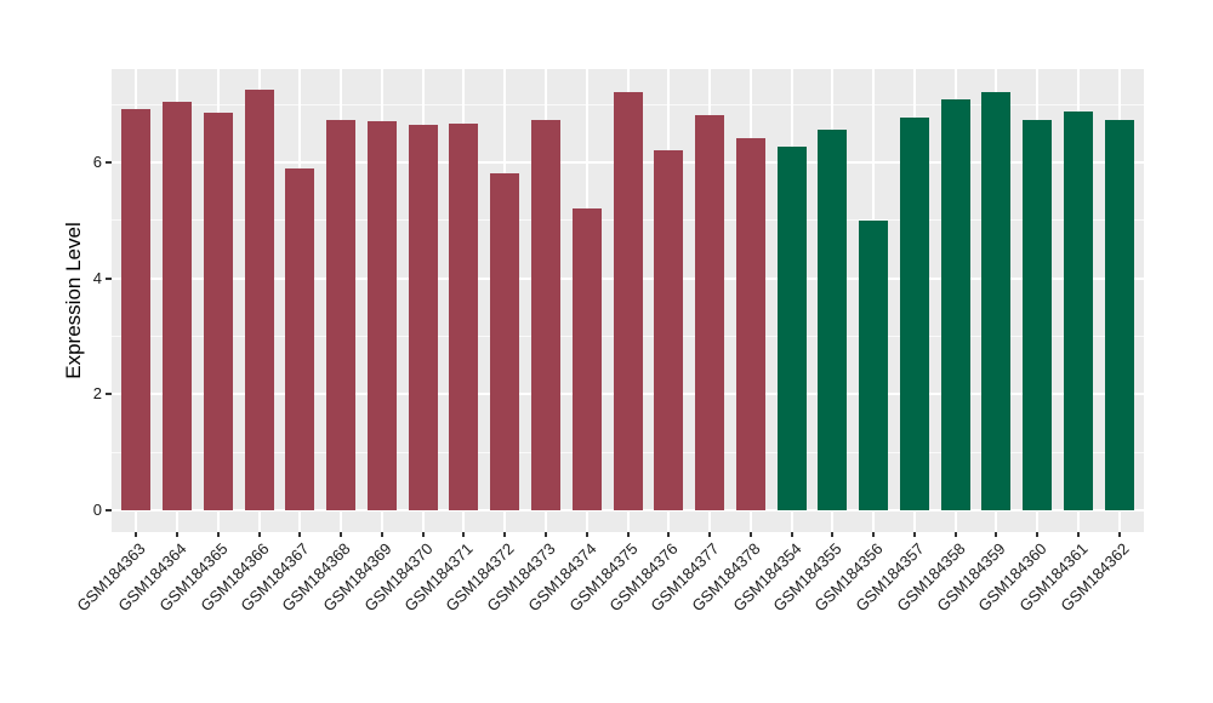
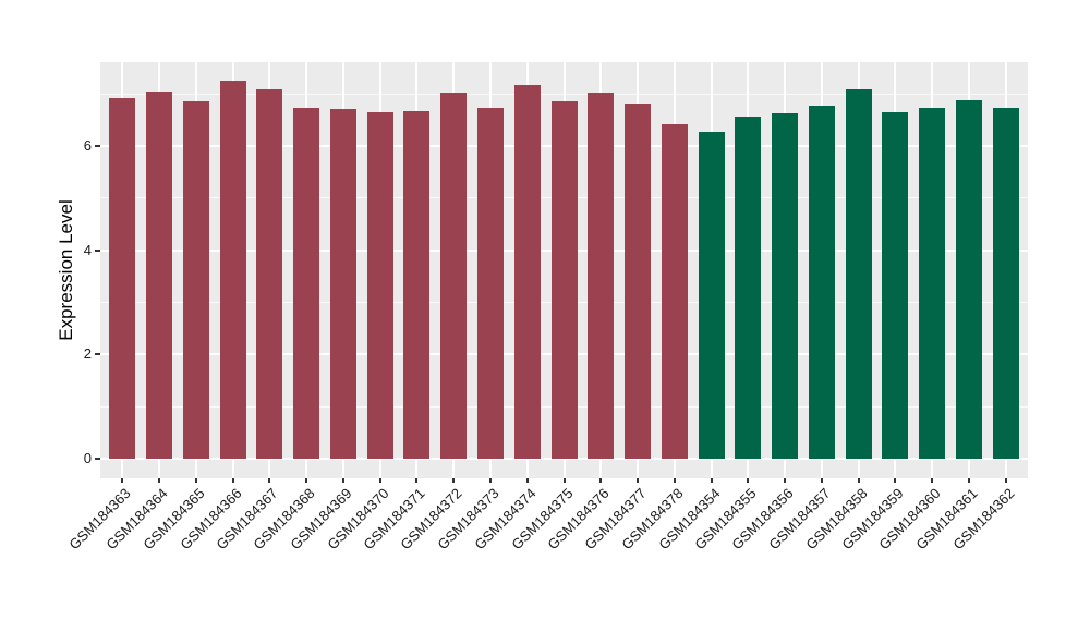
GSM184367: 5.9 -> 7.1
GSM184372: 5.8 -> 7.0
GSM184374: 5.2 -> 7.2
GSM184375: 7.2 -> 6.8
GSM184376: 6.2 -> 7.0
GSM184356: 5.0 -> 6.6
GSM184359: 7.2 -> 6.7
